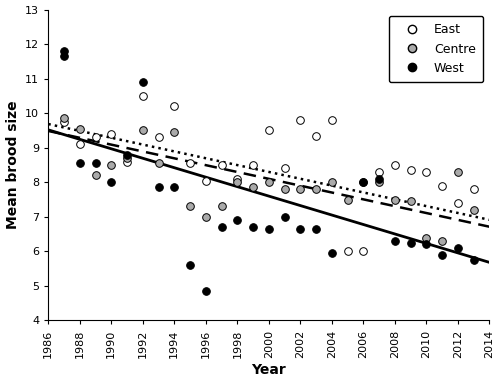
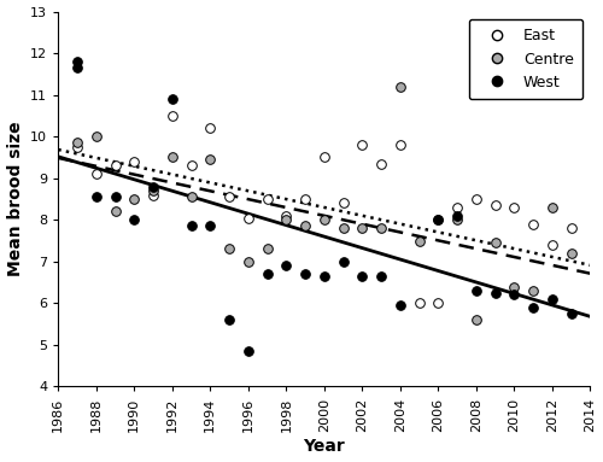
Centre/1988: 9.55 -> 10.00
Centre/2004: 8.00 -> 11.20
Centre/2008: 7.50 -> 5.60
